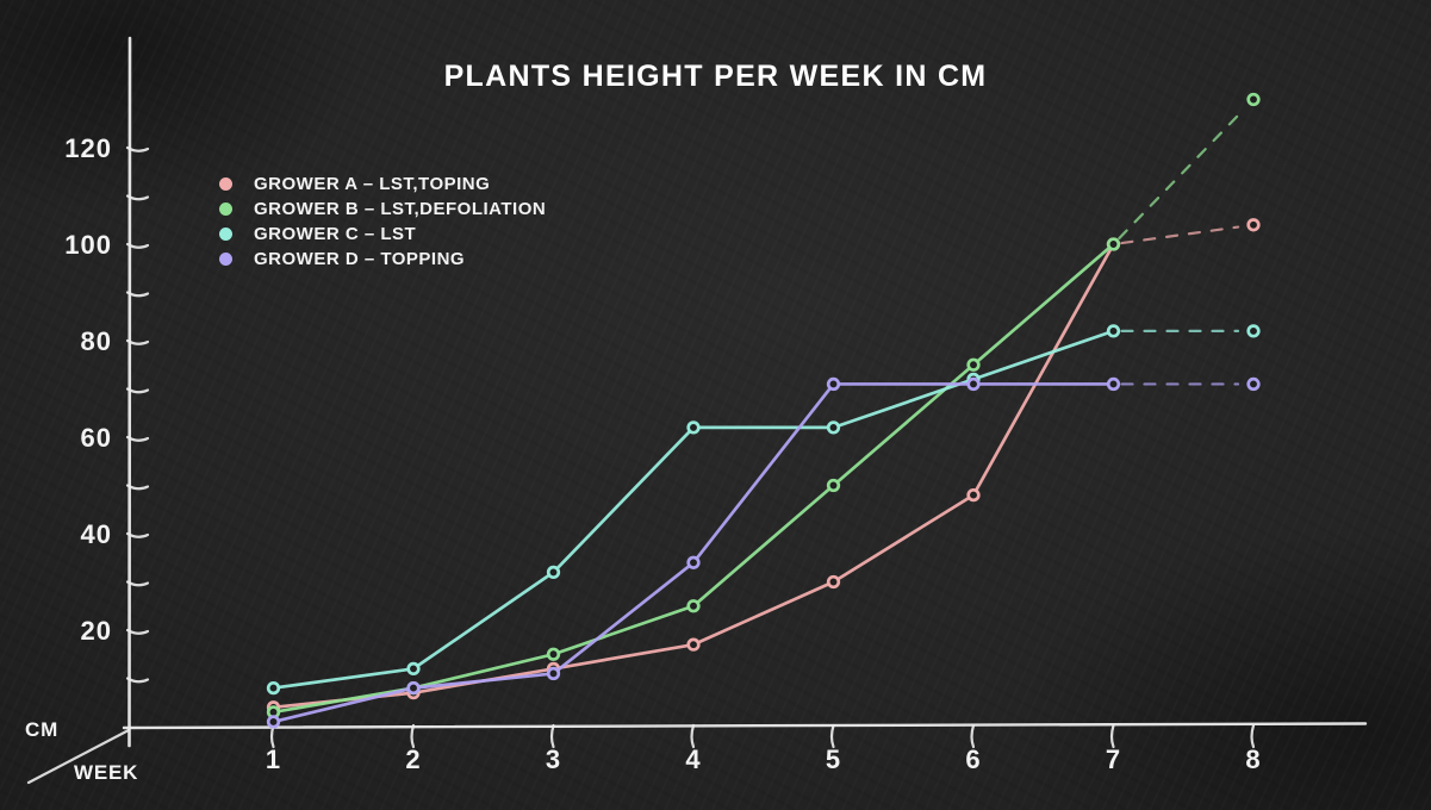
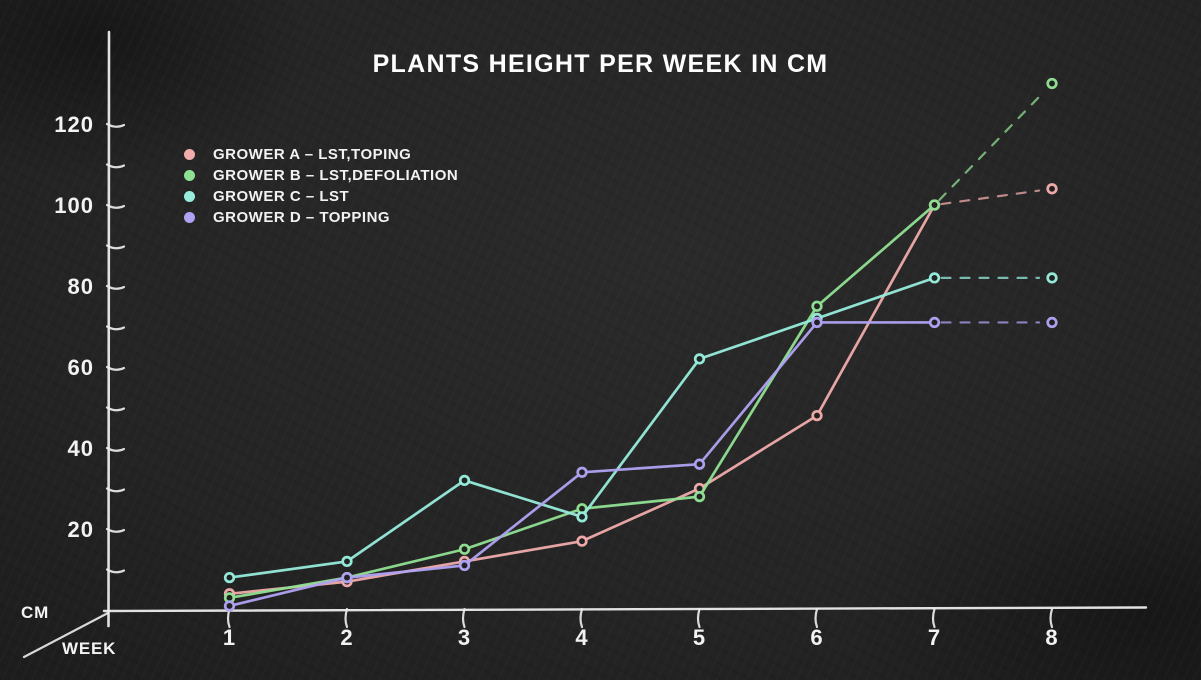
GROWER C – LST/4: 62 -> 23
GROWER B – LST,DEFOLIATION/5: 50 -> 28
GROWER D – TOPPING/5: 71 -> 36
